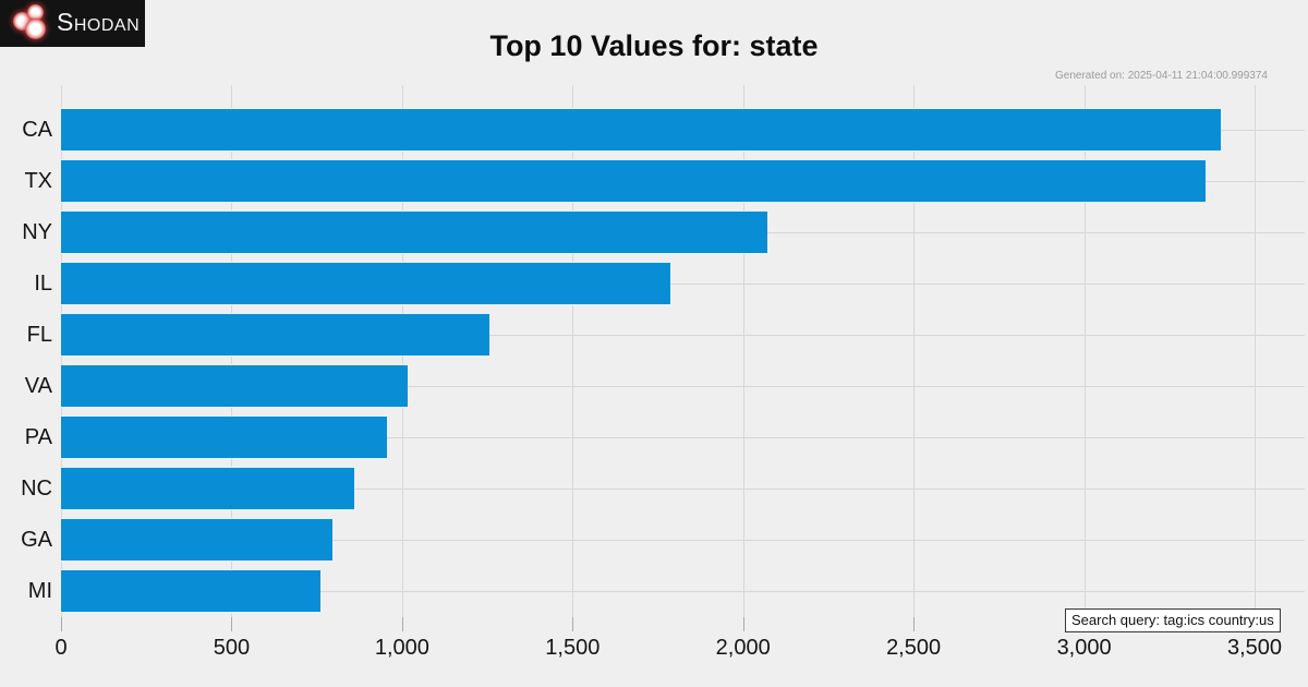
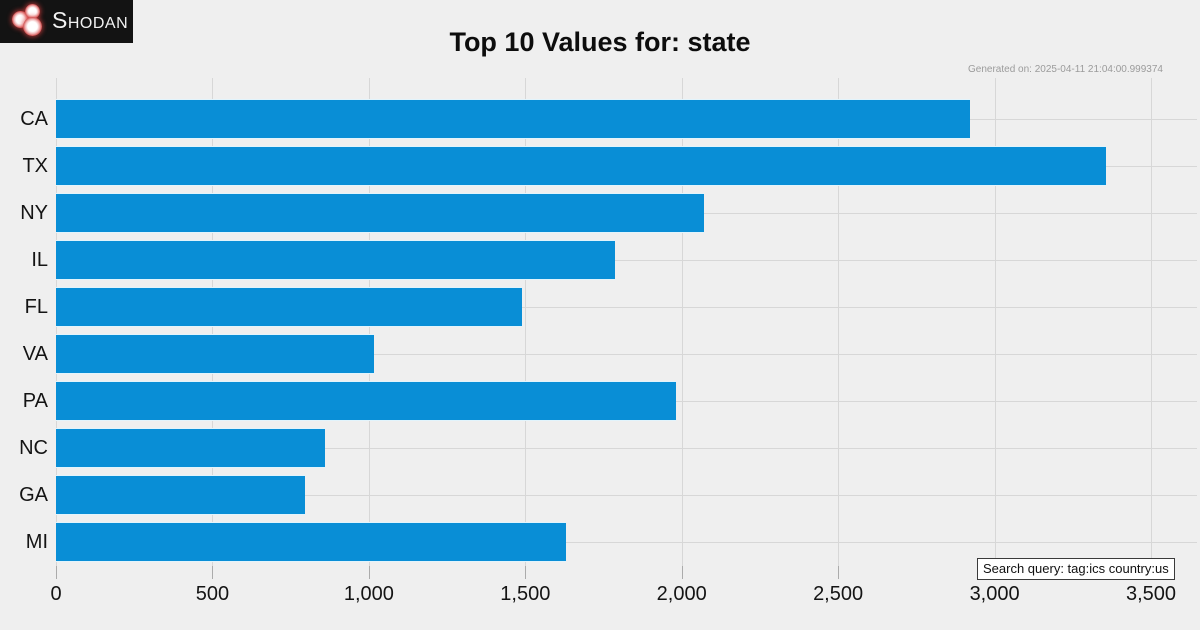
CA: 3400 -> 2920
FL: 1260 -> 1490
PA: 960 -> 1980
MI: 760 -> 1630
